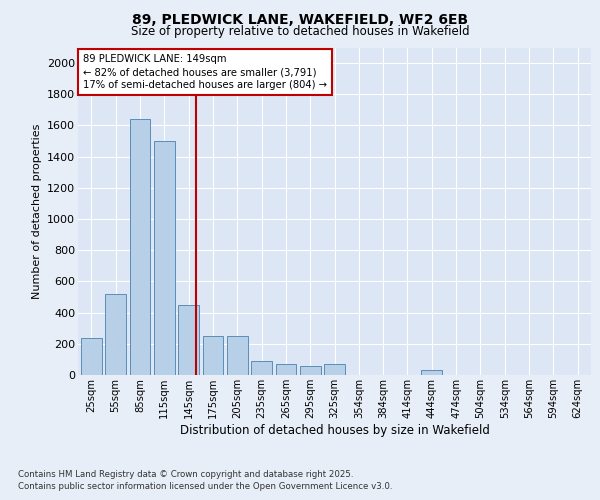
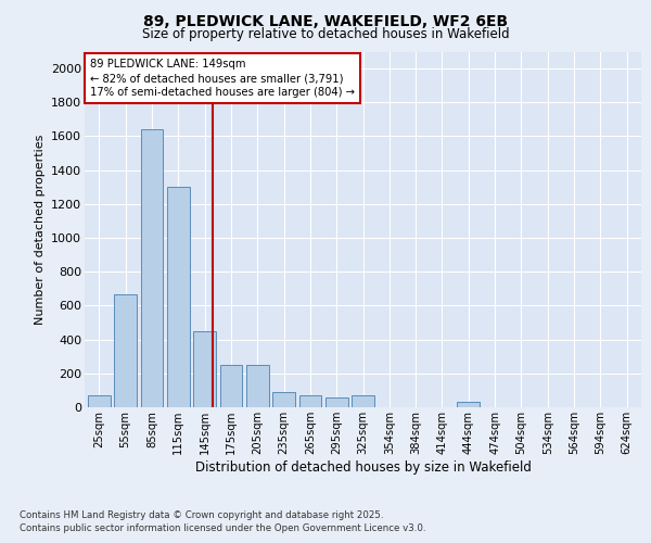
25sqm: 240 -> 70
55sqm: 520 -> 670
115sqm: 1500 -> 1300
